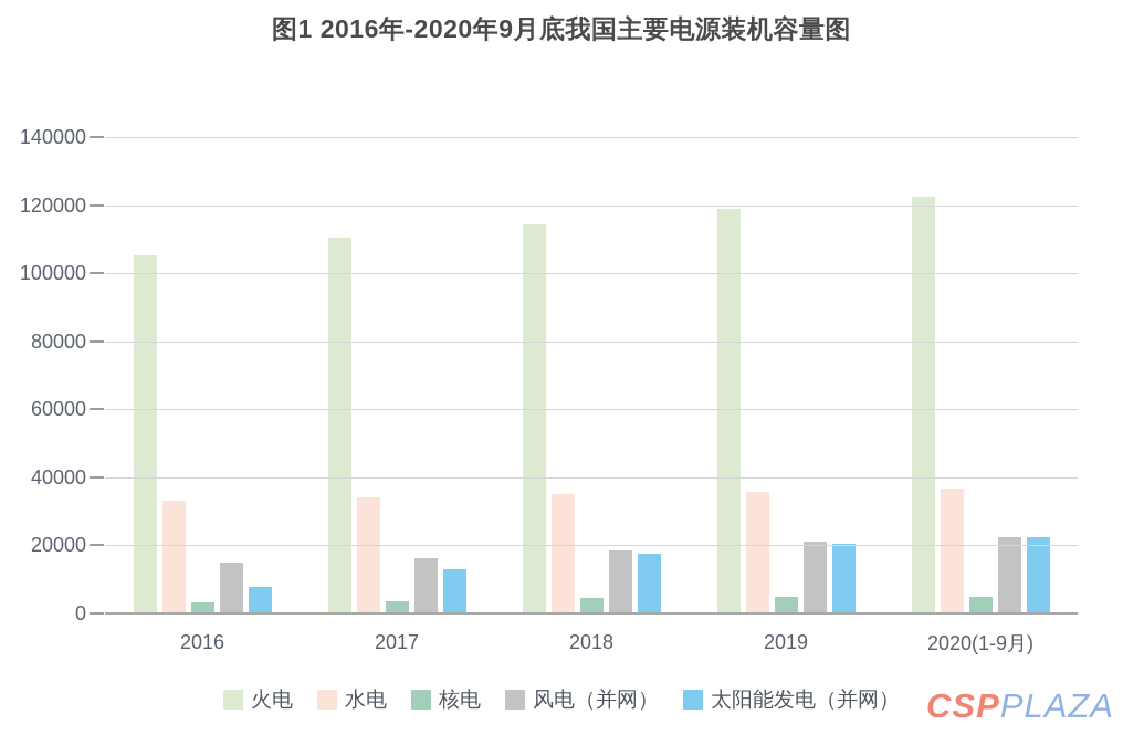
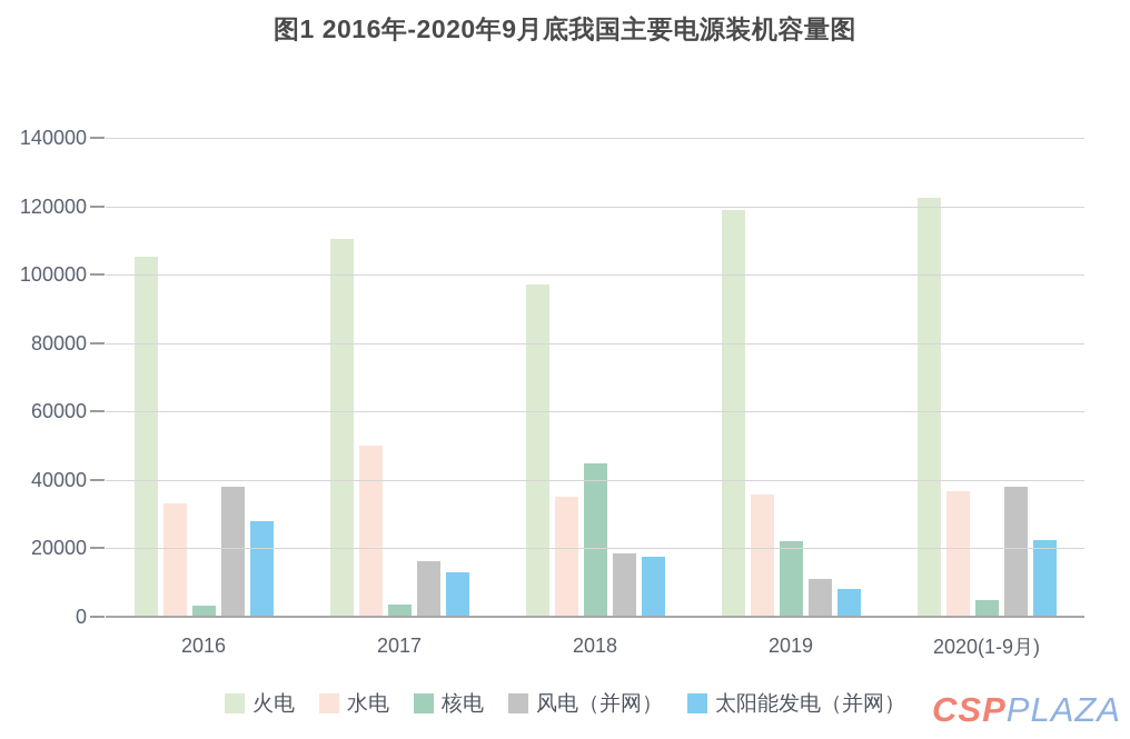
风电（并网）/2016: 15000 -> 38000
太阳能发电（并网）/2016: 8000 -> 28000
水电/2017: 34000 -> 50000
火电/2018: 114000 -> 97000
核电/2018: 4000 -> 45000
核电/2019: 5000 -> 22000
风电（并网）/2019: 21000 -> 11000
太阳能发电（并网）/2019: 20000 -> 8000
风电（并网）/2020(1-9月): 22000 -> 38000
